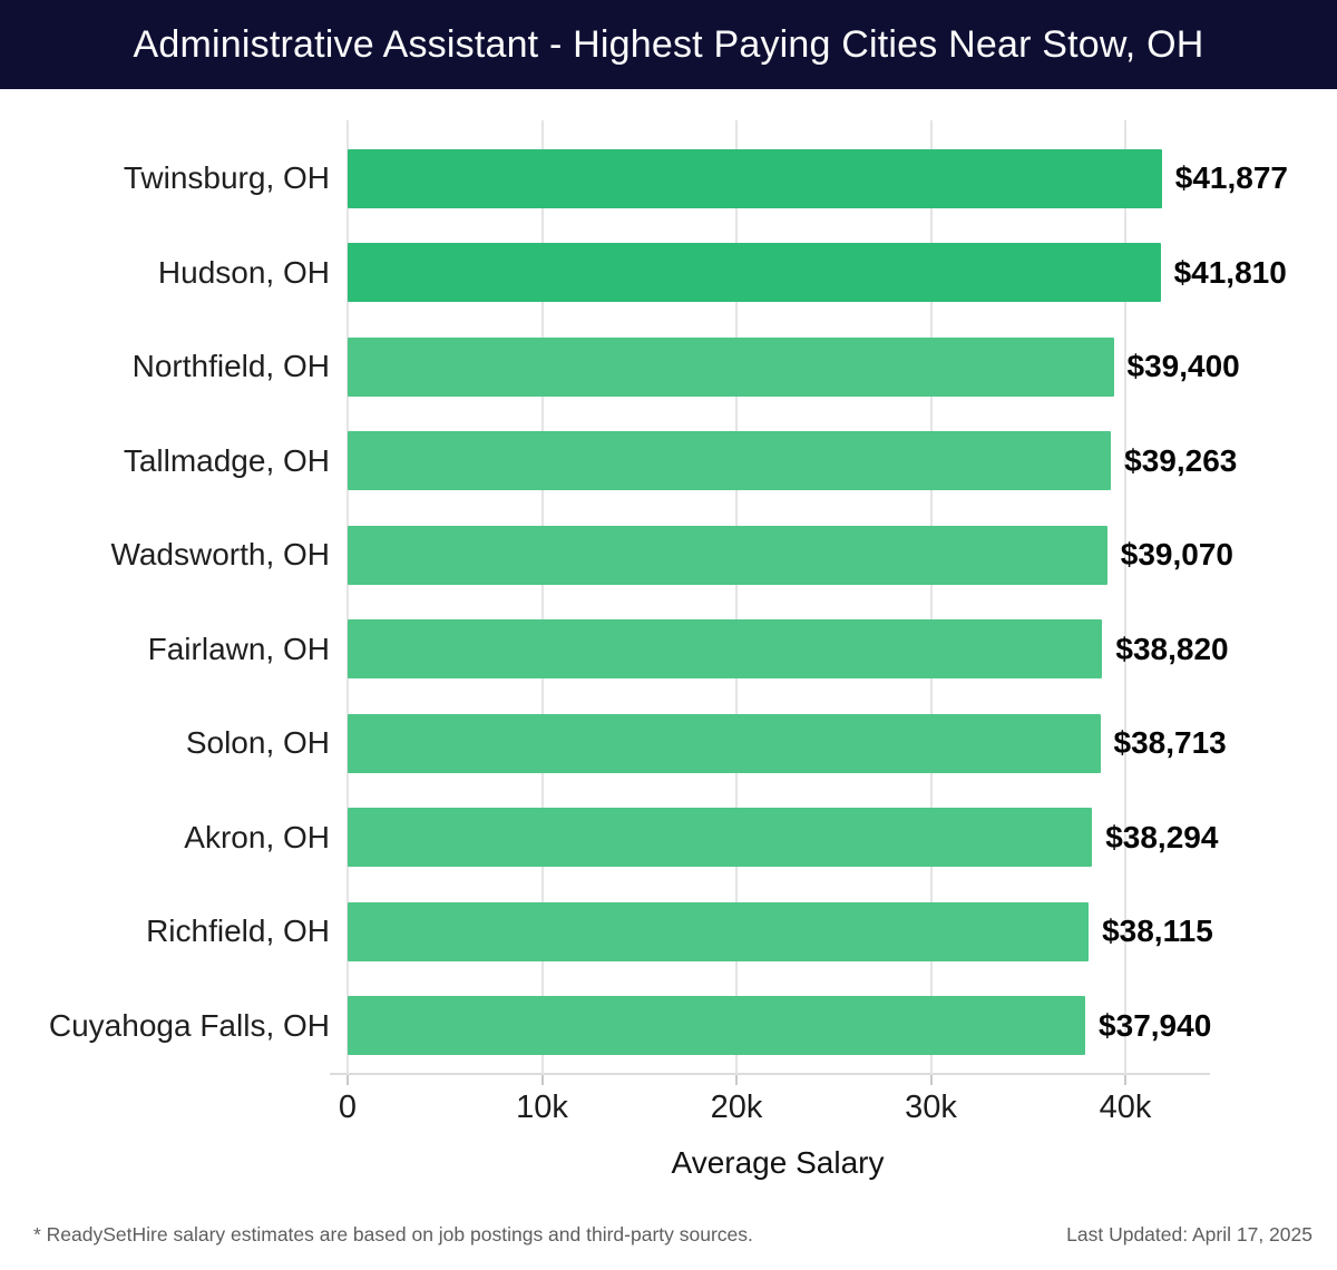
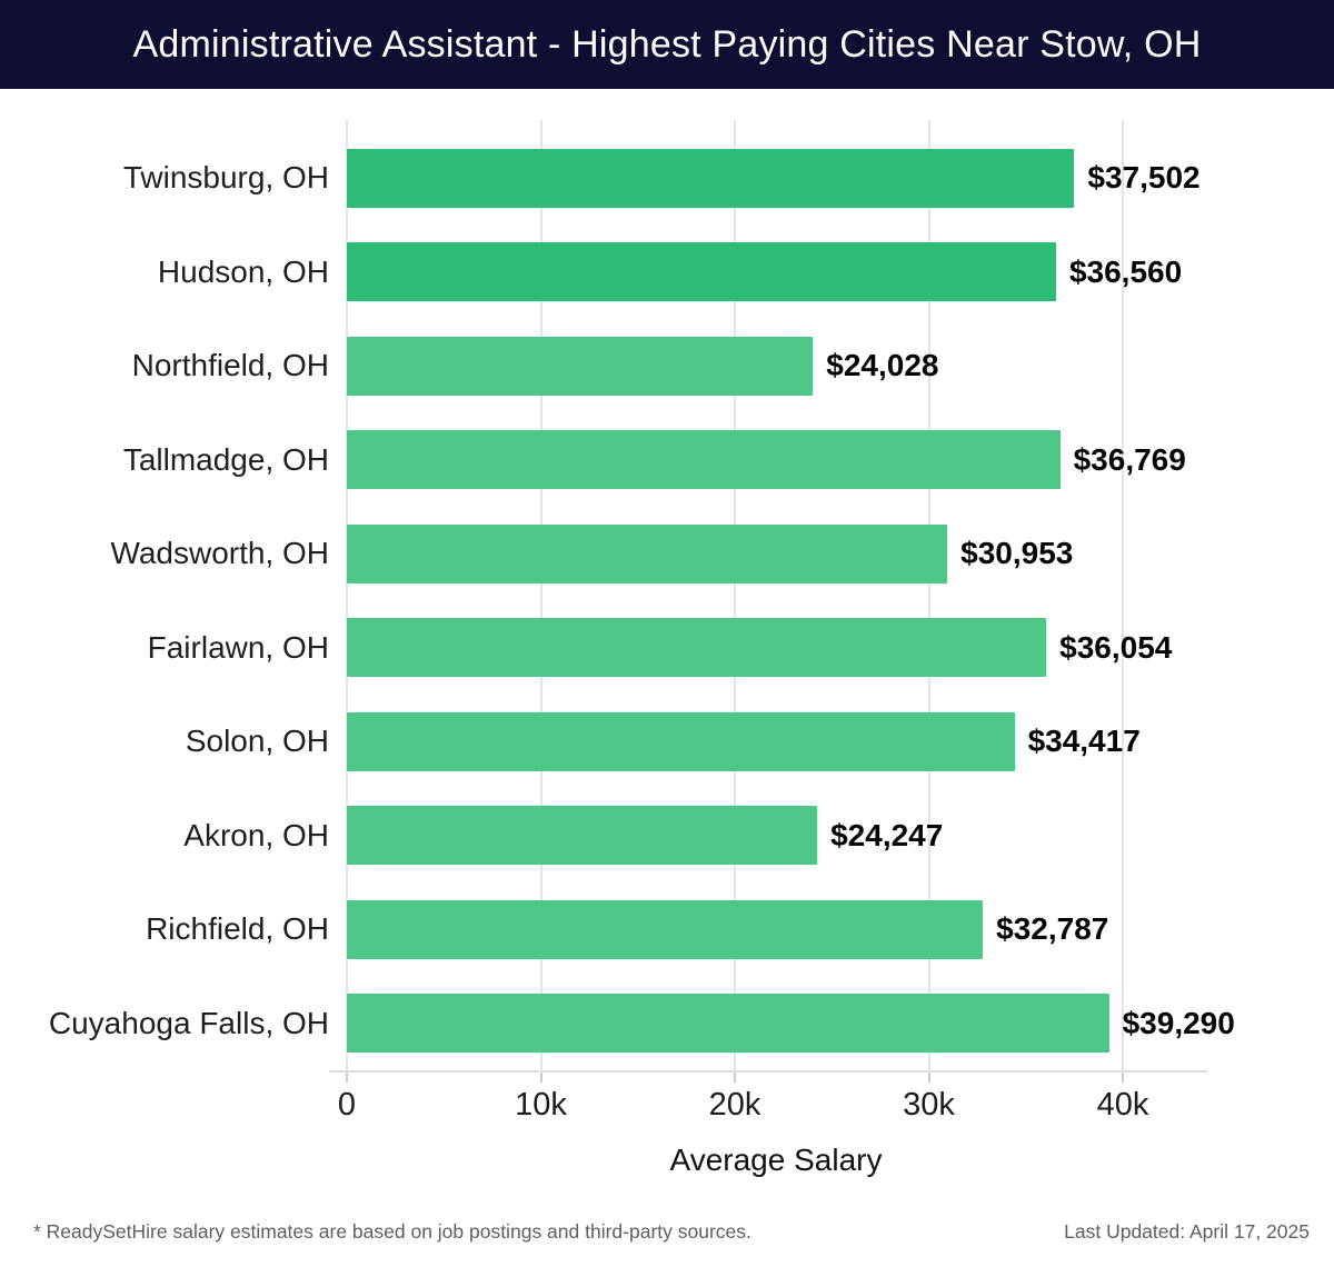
Twinsburg, OH: $41,877 -> $37,502
Hudson, OH: $41,810 -> $36,560
Northfield, OH: $39,400 -> $24,028
Tallmadge, OH: $39,263 -> $36,769
Wadsworth, OH: $39,070 -> $30,953
Fairlawn, OH: $38,820 -> $36,054
Solon, OH: $38,713 -> $34,417
Akron, OH: $38,294 -> $24,247
Richfield, OH: $38,115 -> $32,787
Cuyahoga Falls, OH: $37,940 -> $39,290
